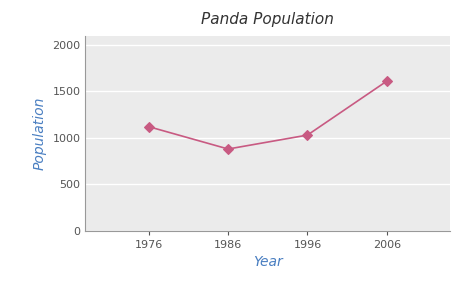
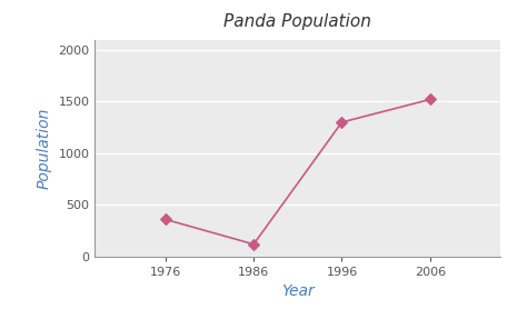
1976: 1120 -> 360
1986: 880 -> 120
1996: 1030 -> 1300
2006: 1610 -> 1520
